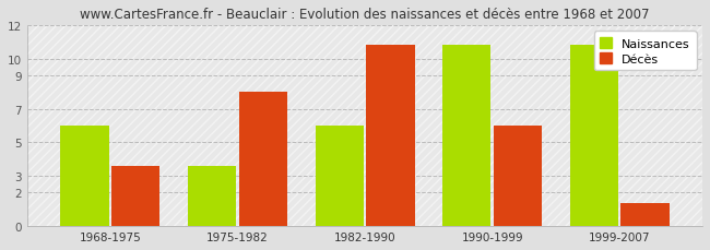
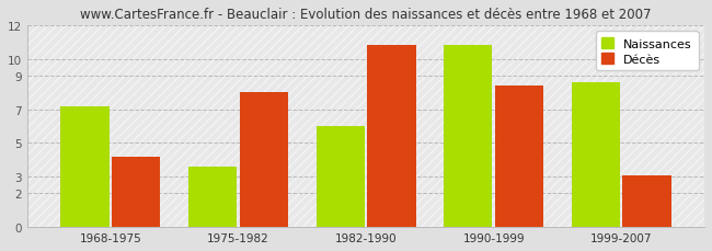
Naissances/1968-1975: 6.0 -> 7.2
Décès/1968-1975: 3.6 -> 4.2
Décès/1990-1999: 6.0 -> 8.4
Naissances/1999-2007: 10.8 -> 8.6
Décès/1999-2007: 1.4 -> 3.1
